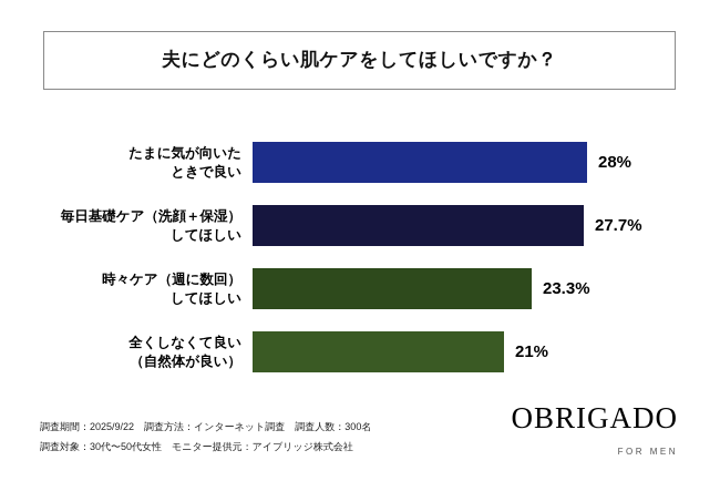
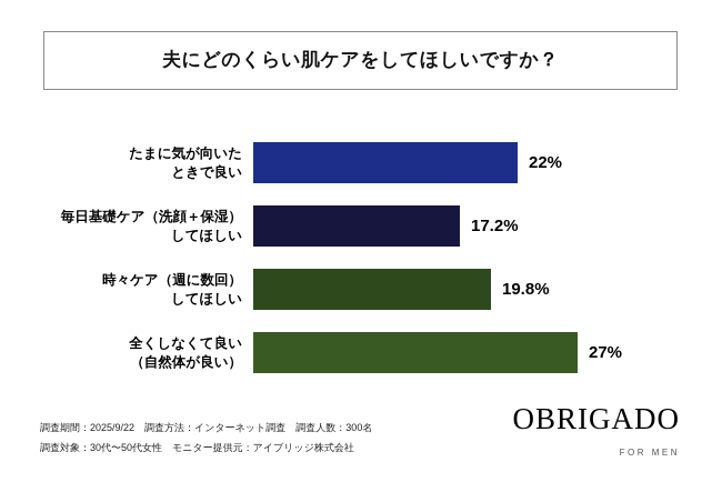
たまに気が向いたときで良い: 28% -> 22%
毎日基礎ケア（洗顔＋保湿）してほしい: 27.7% -> 17.2%
時々ケア（週に数回）してほしい: 23.3% -> 19.8%
全くしなくて良い（自然体が良い）: 21% -> 27%
